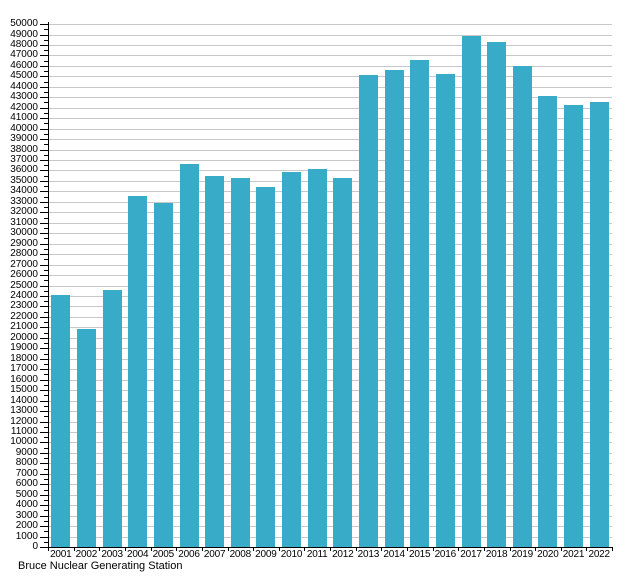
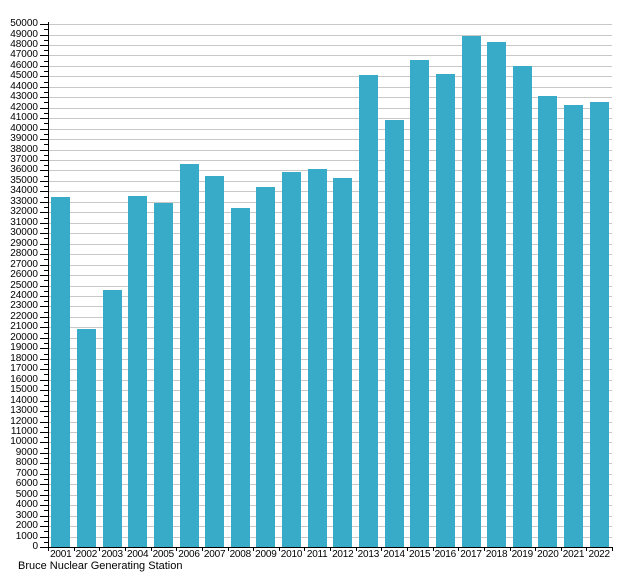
2001: 24100 -> 33500
2008: 35300 -> 32400
2014: 45600 -> 40800
